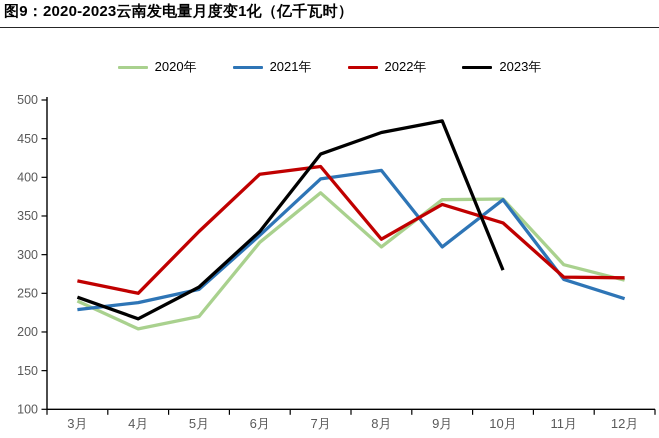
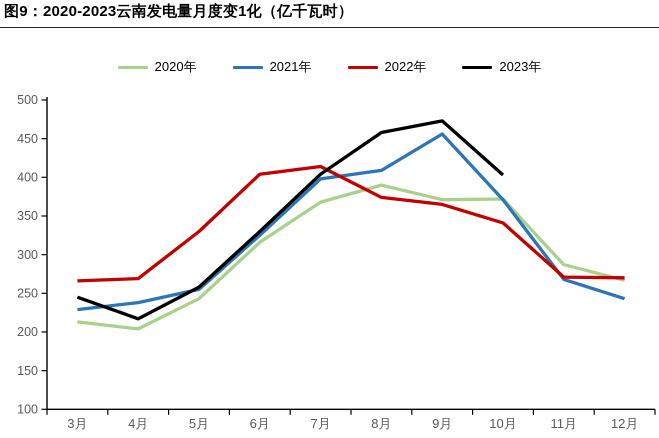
2020年/3月: 240 -> 210
2022年/4月: 250 -> 270
2020年/5月: 220 -> 240
2020年/7月: 380 -> 370
2023年/7月: 430 -> 400
2020年/8月: 310 -> 390
2022年/8月: 320 -> 370
2021年/9月: 310 -> 460
2023年/10月: 280 -> 400
